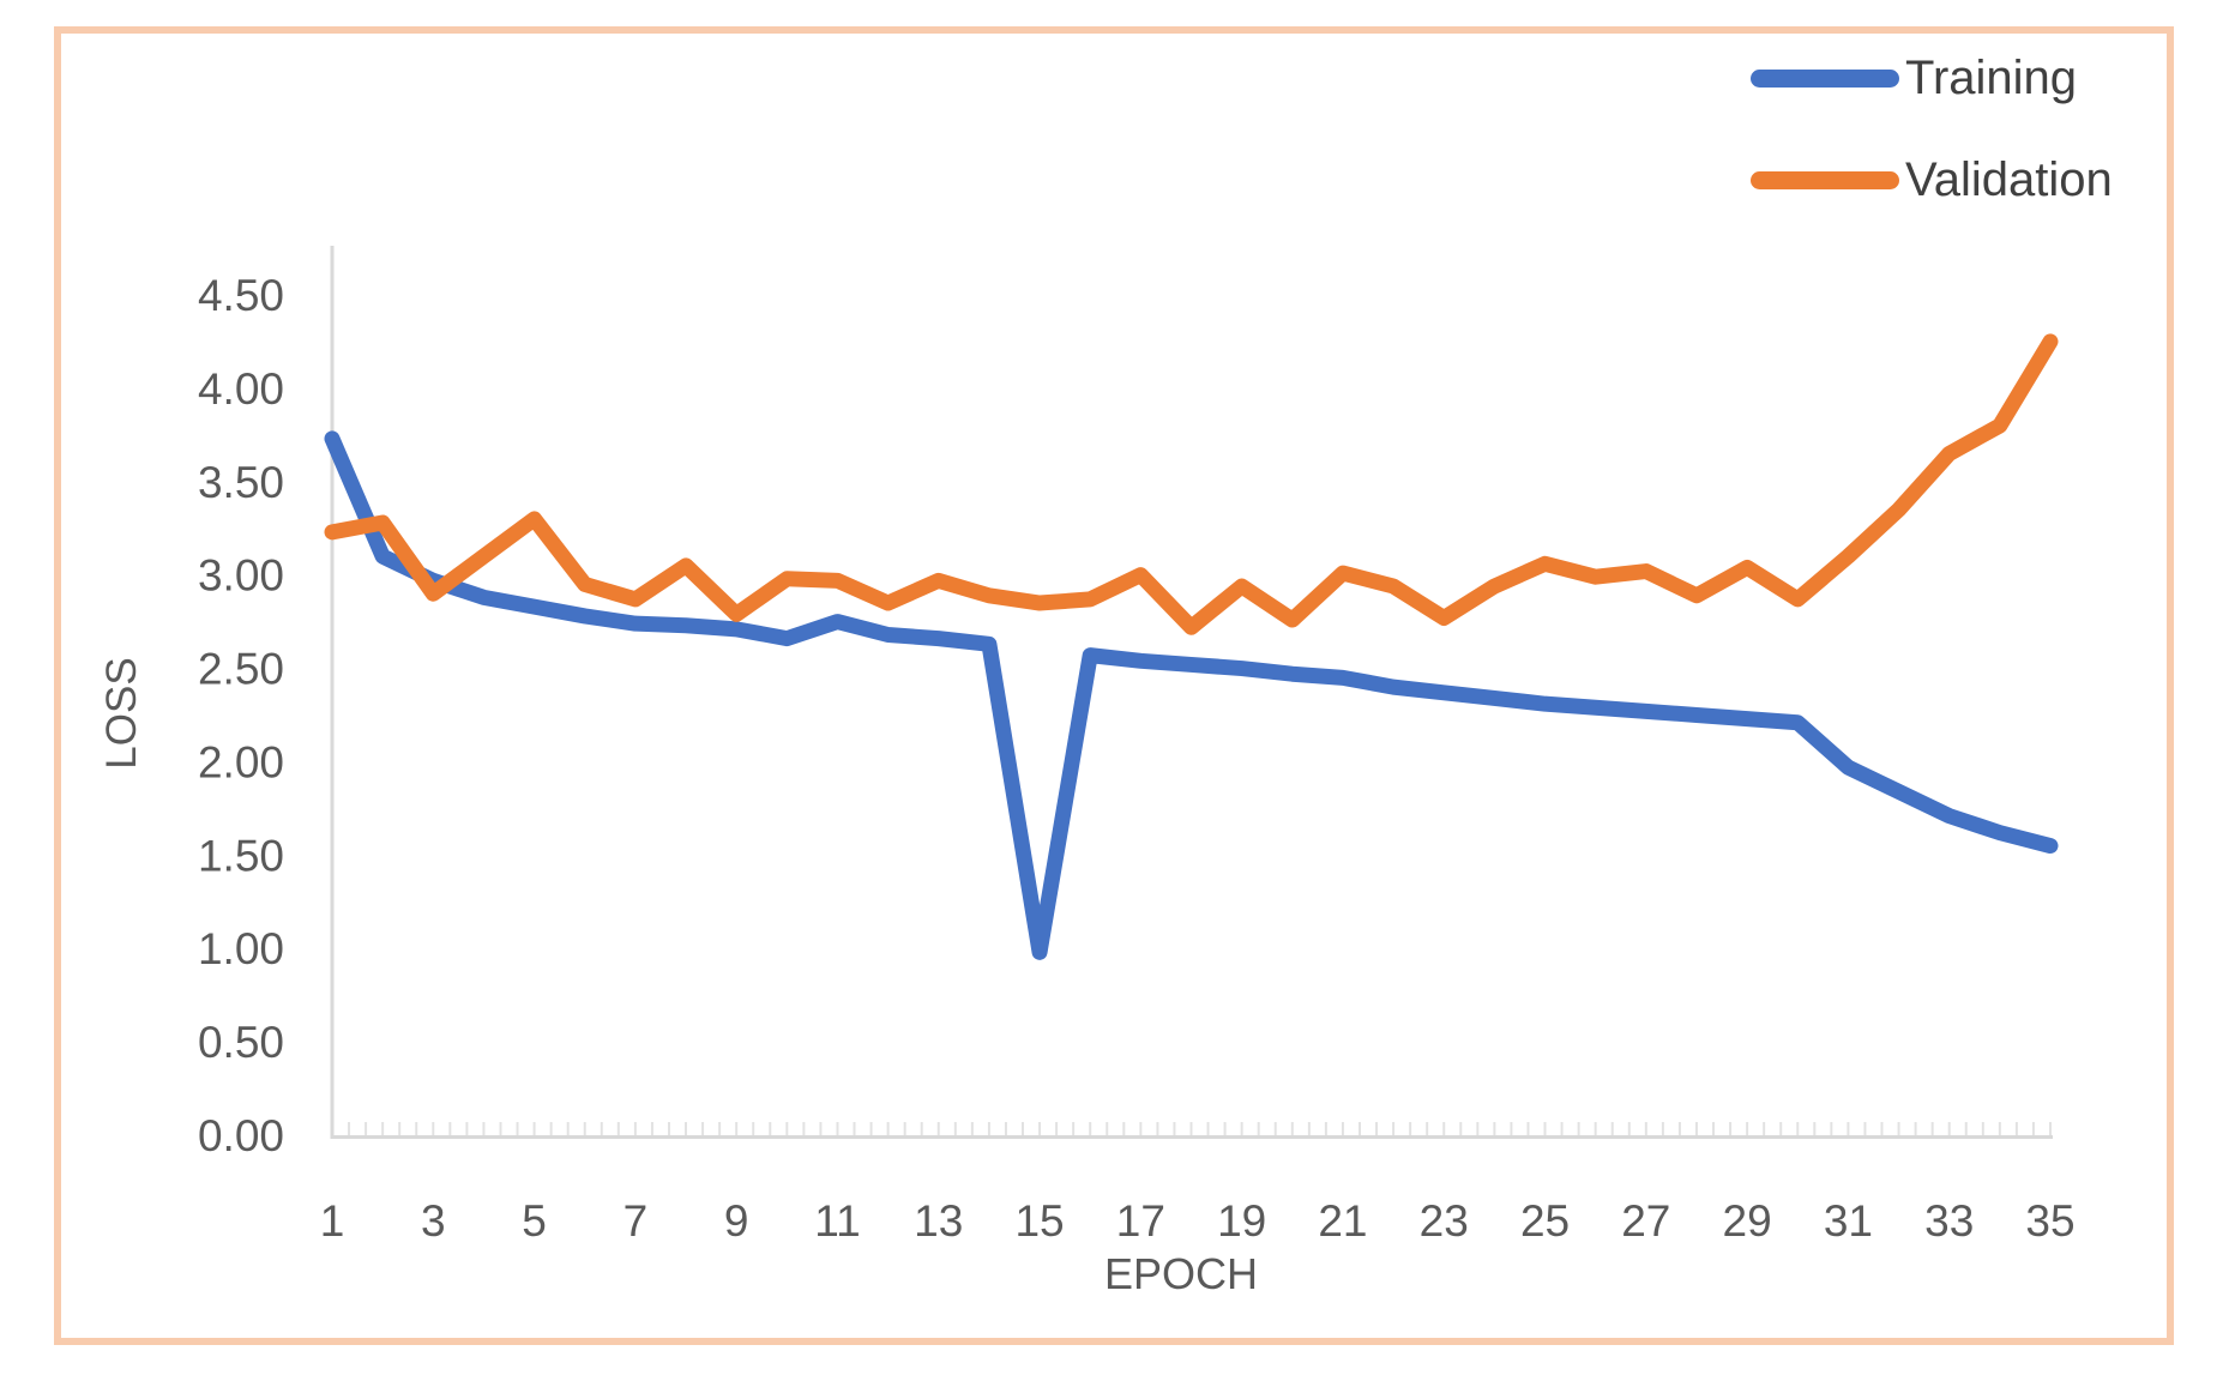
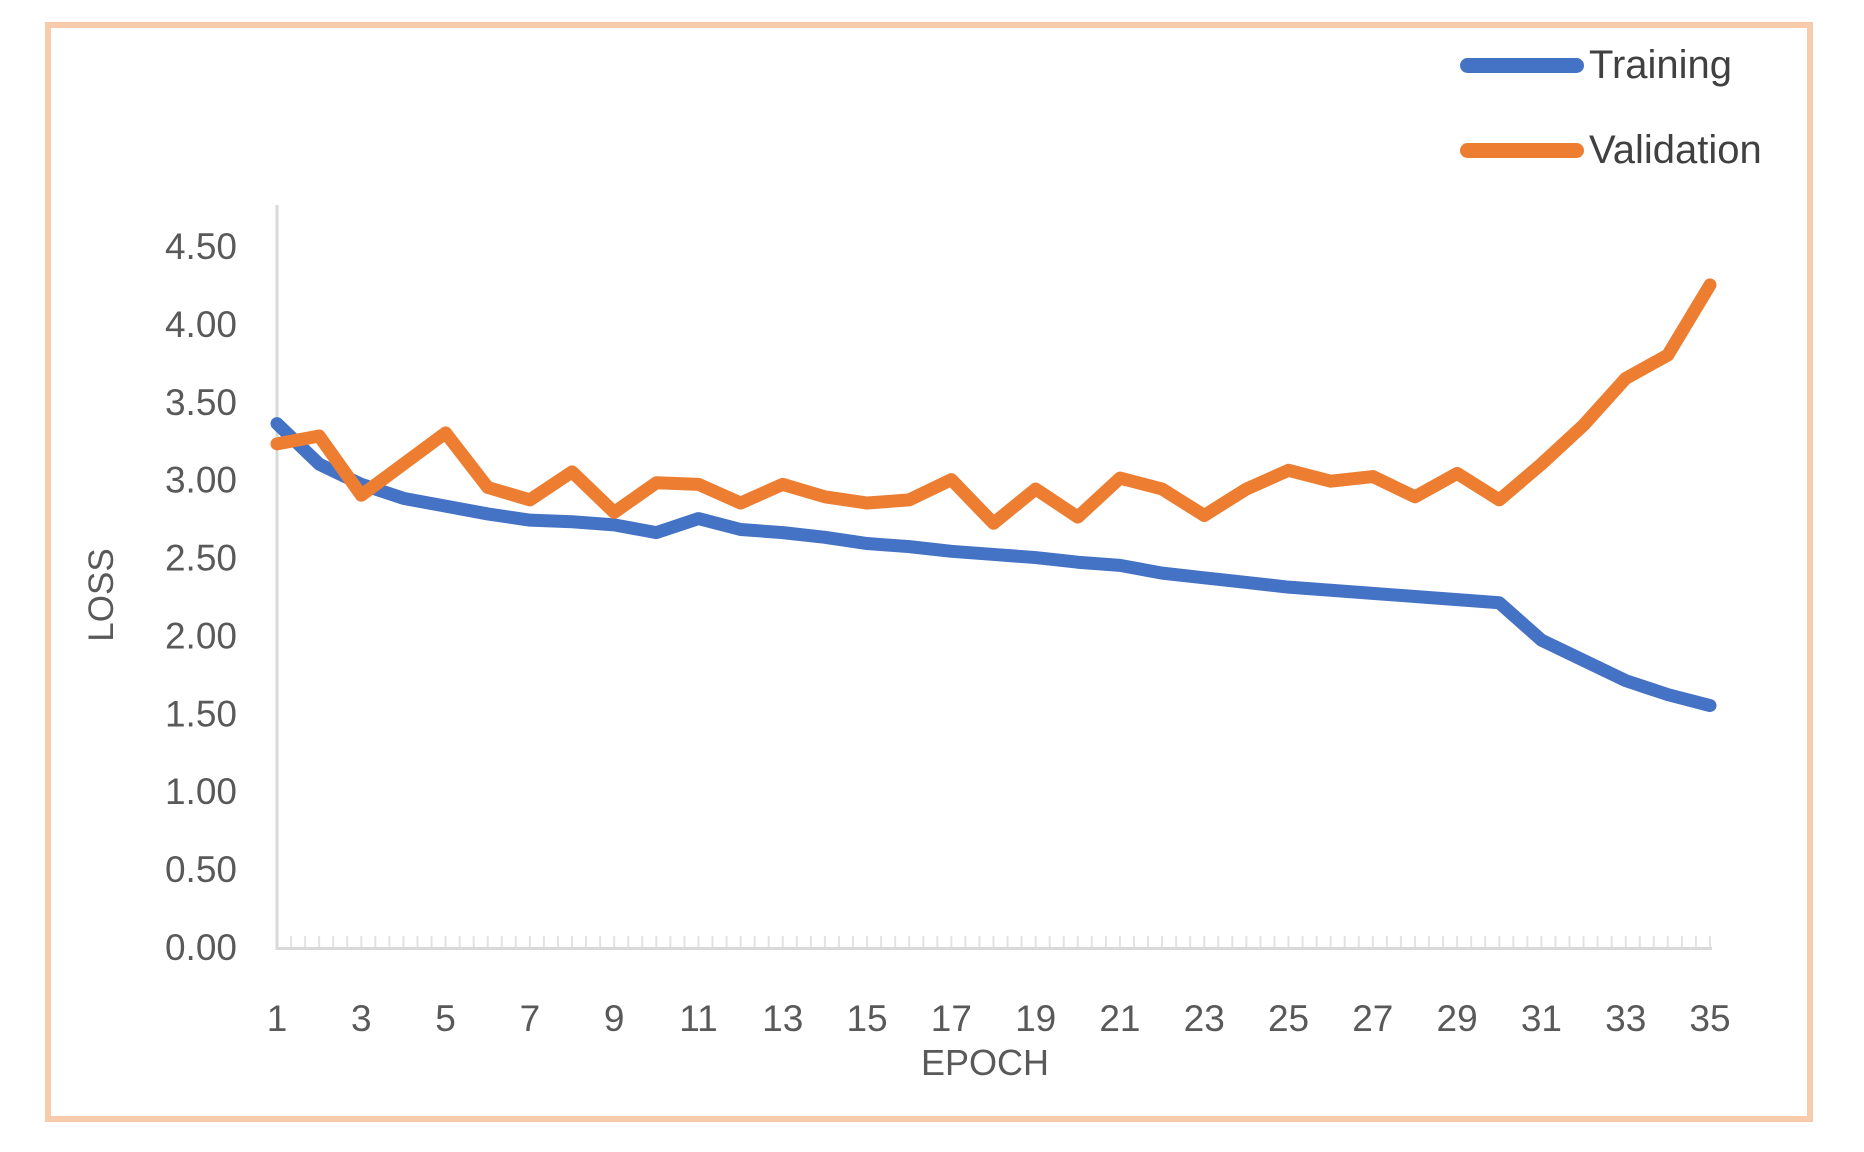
Training/1: 3.73 -> 3.36
Training/15: 0.98 -> 2.59
